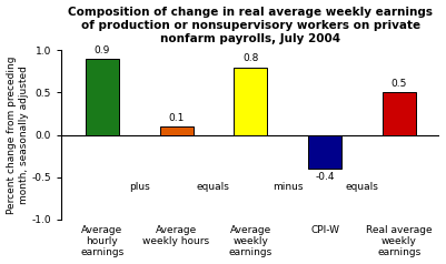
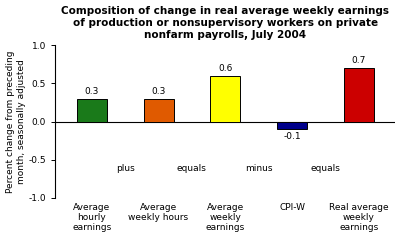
Average hourly earnings: 0.9 -> 0.3
Average weekly hours: 0.1 -> 0.3
Average weekly earnings: 0.8 -> 0.6
CPI-W: -0.4 -> -0.1
Real average weekly earnings: 0.5 -> 0.7
